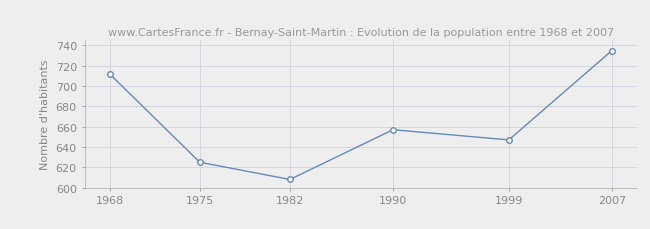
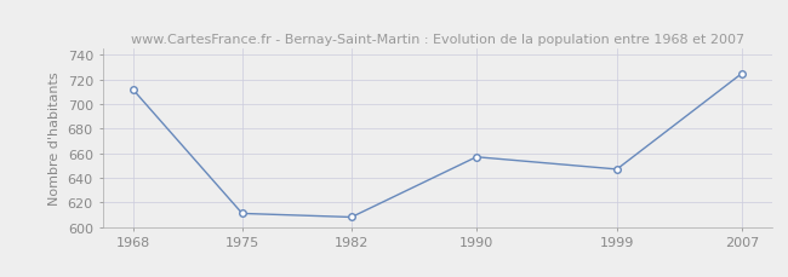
1975: 625 -> 611
2007: 735 -> 725
